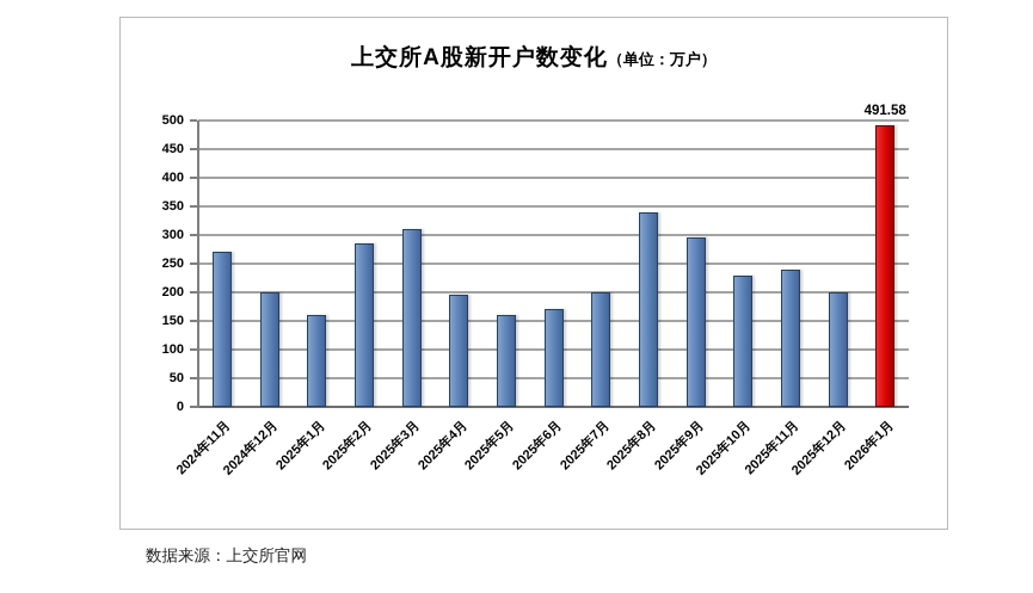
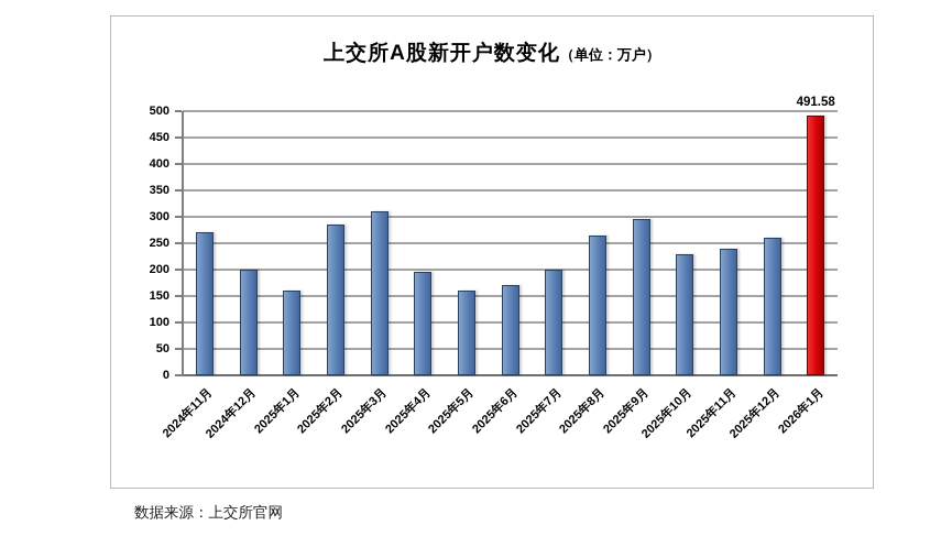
2025年8月: 340 -> 260
2025年12月: 200 -> 260
